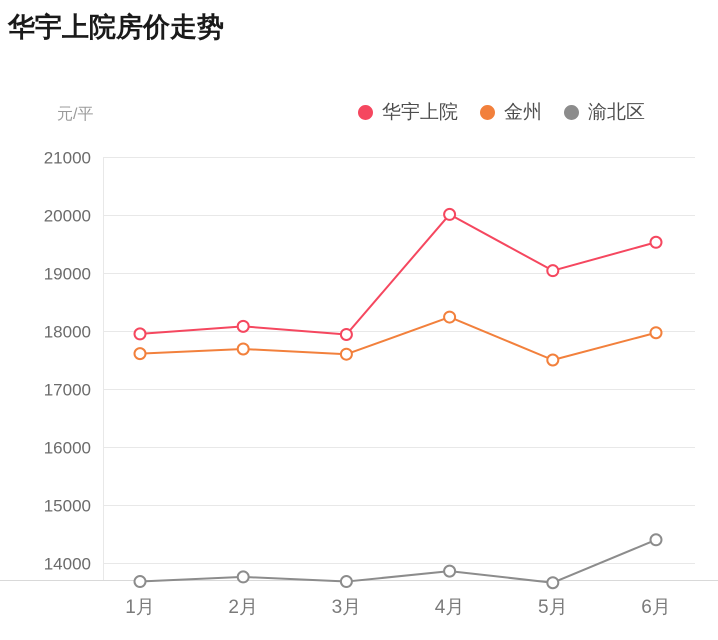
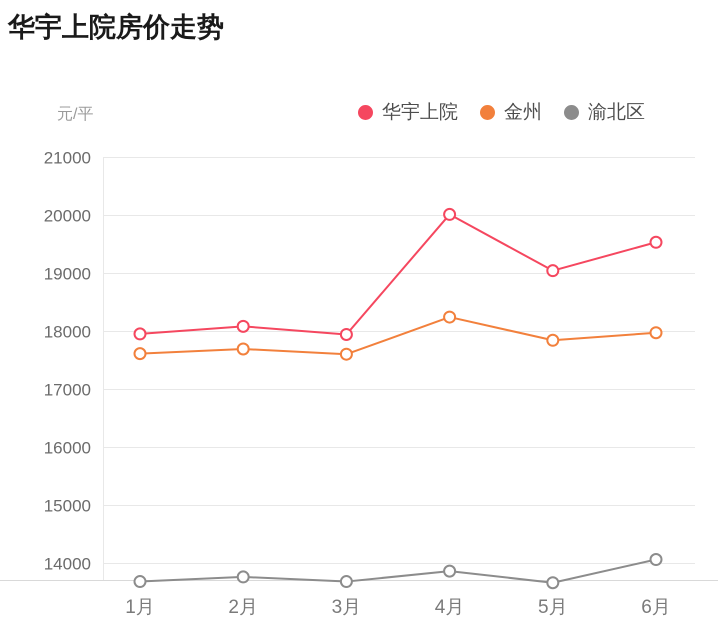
金州/5月: 17500 -> 17800
渝北区/6月: 14400 -> 14100
